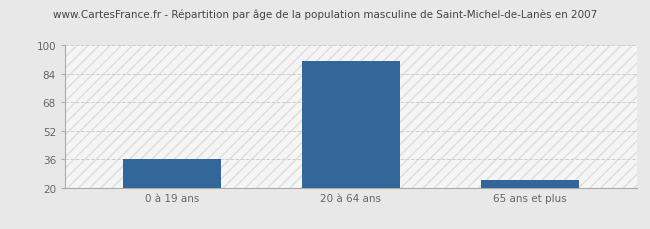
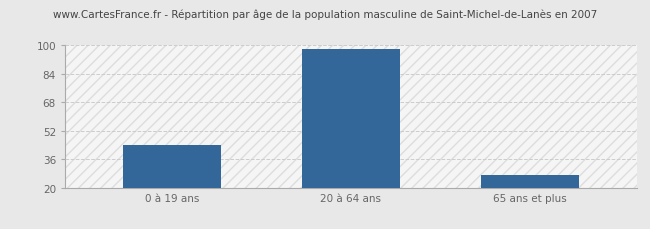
0 à 19 ans: 36 -> 44
20 à 64 ans: 91 -> 98
65 ans et plus: 24 -> 27
